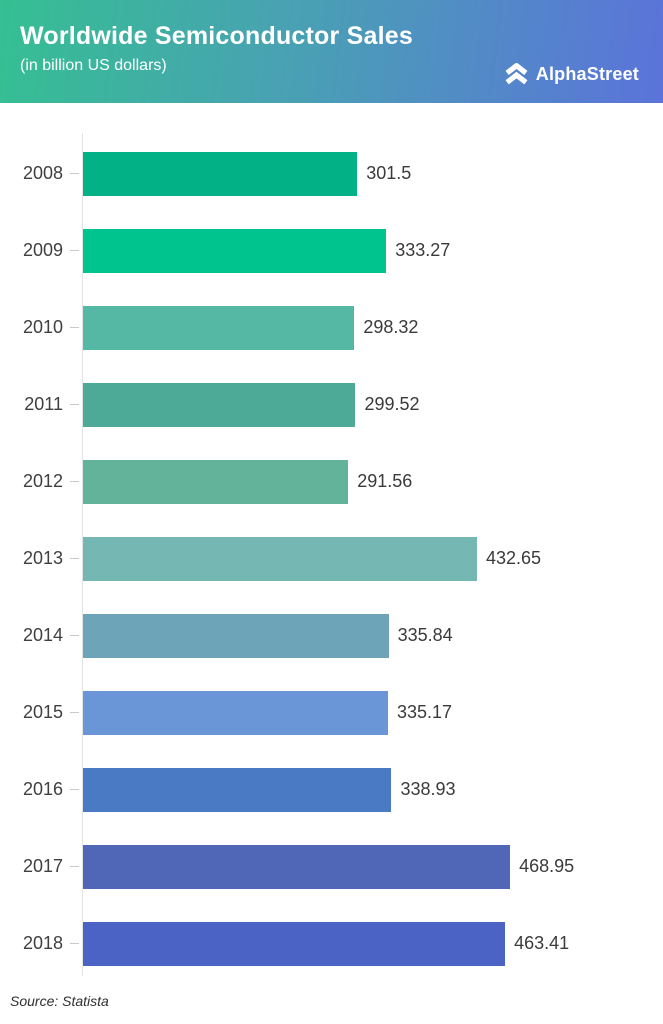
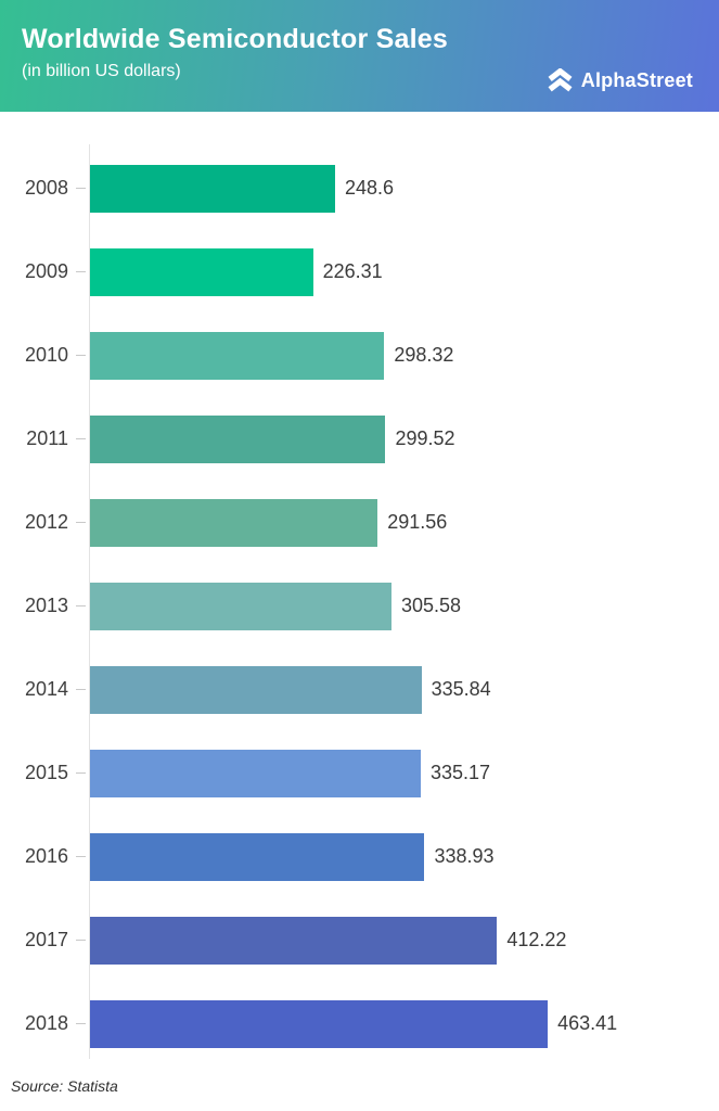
2008: 301.5 -> 248.6
2009: 333.27 -> 226.31
2013: 432.65 -> 305.58
2017: 468.95 -> 412.22
